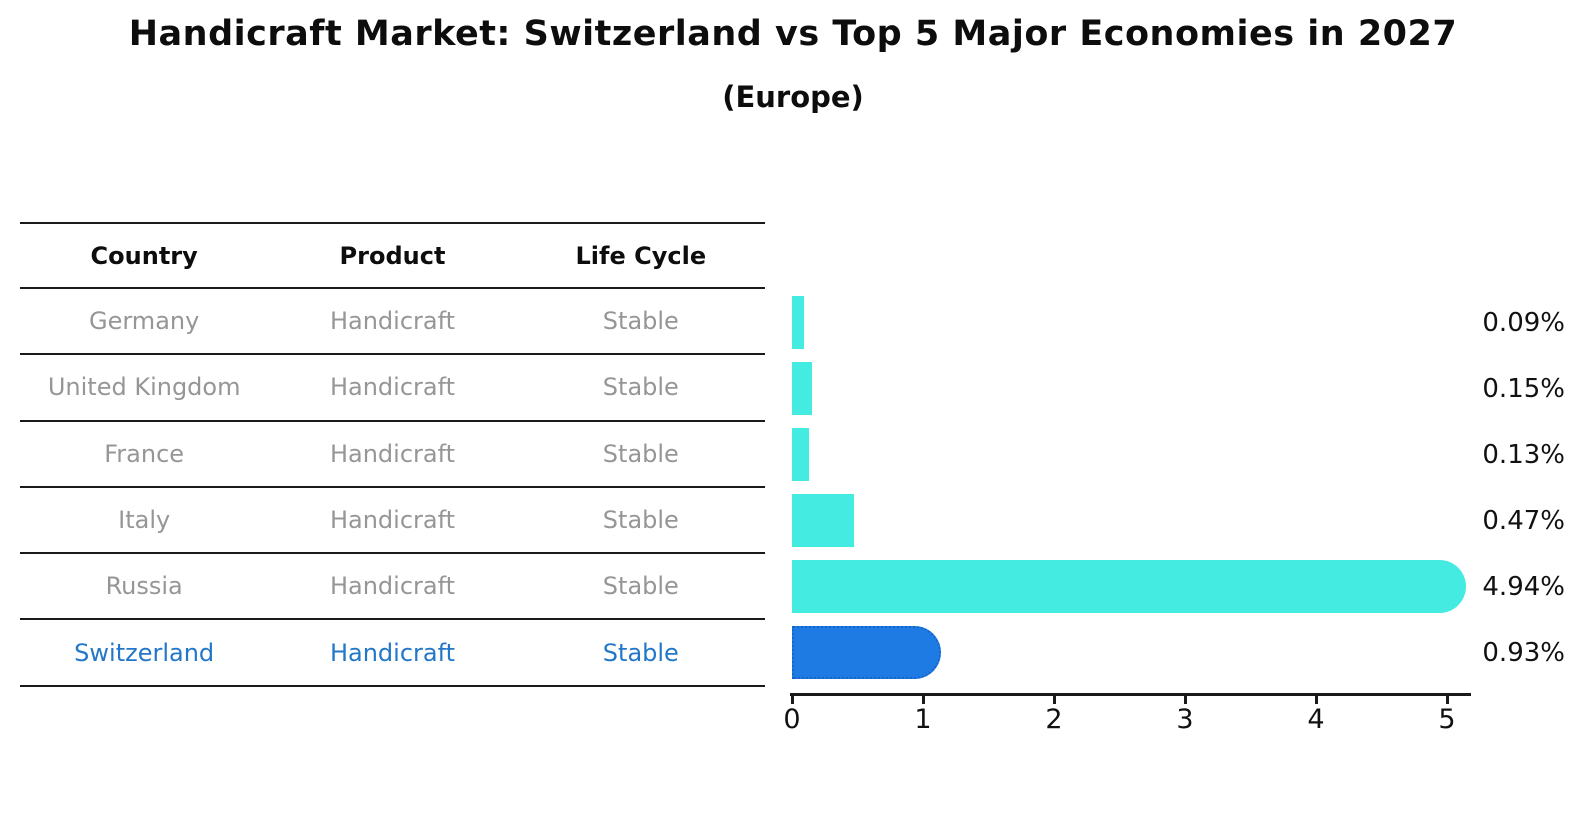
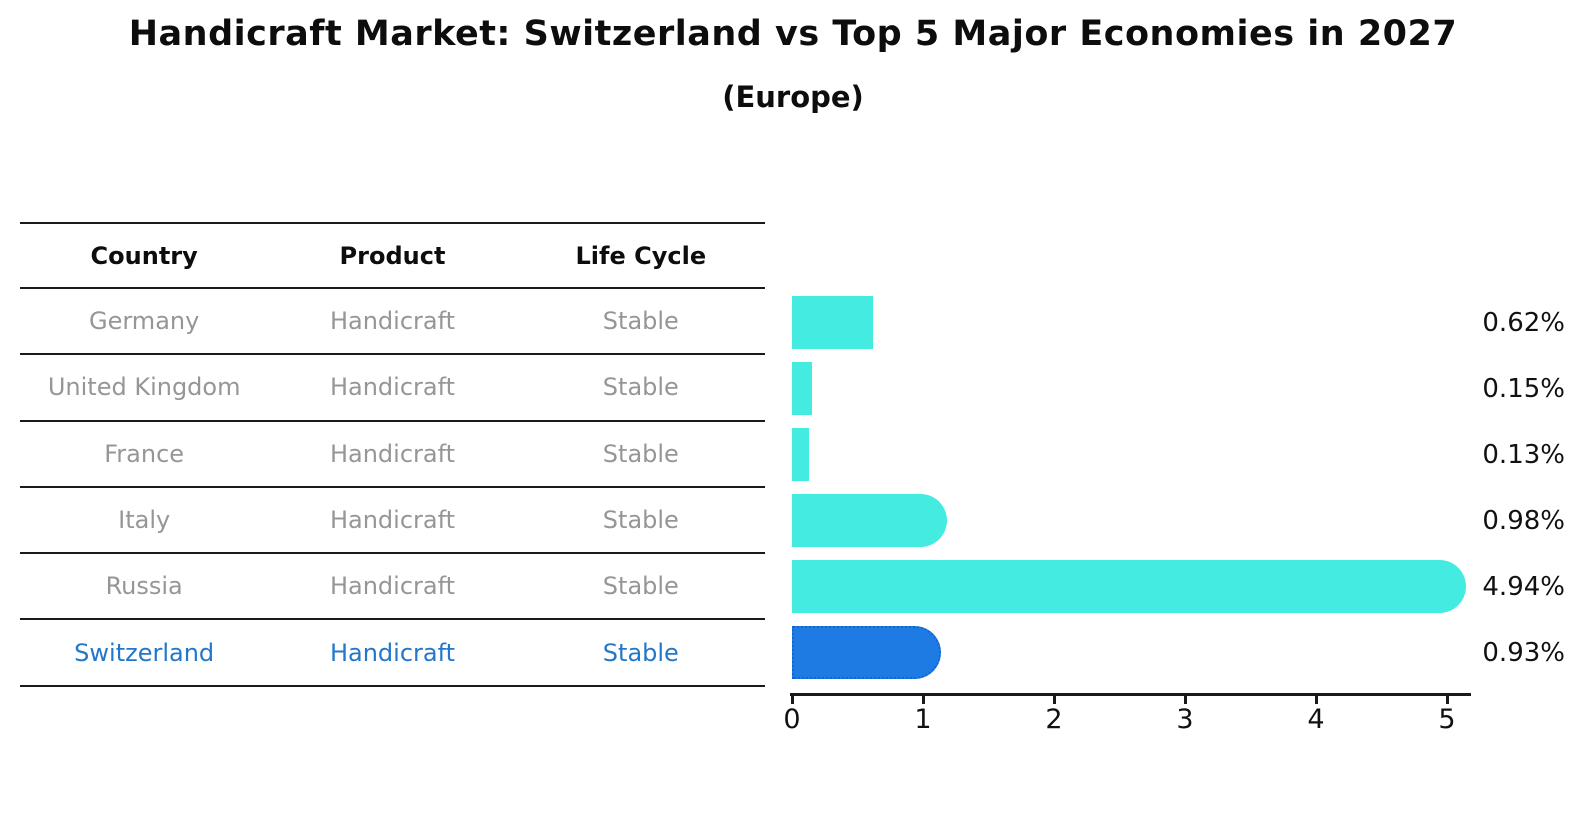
Germany: 0.09% -> 0.62%
Italy: 0.47% -> 0.98%
